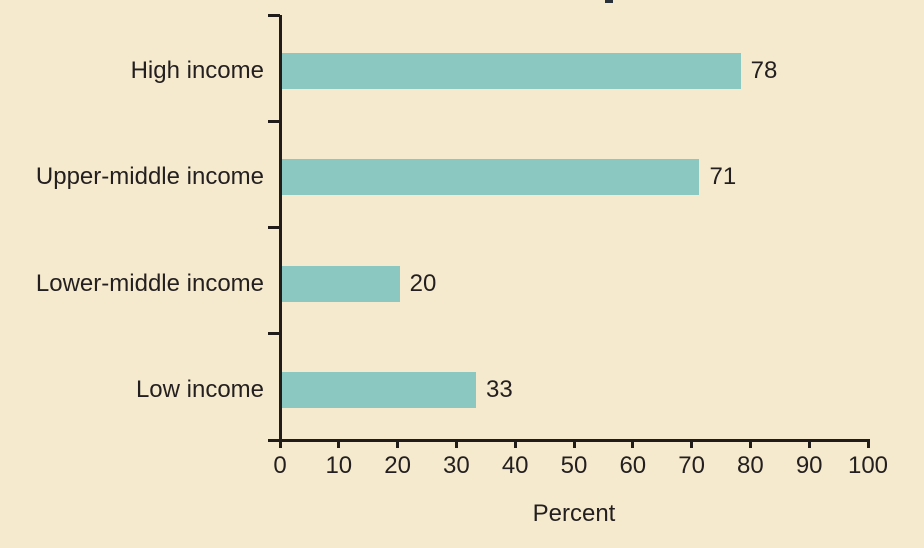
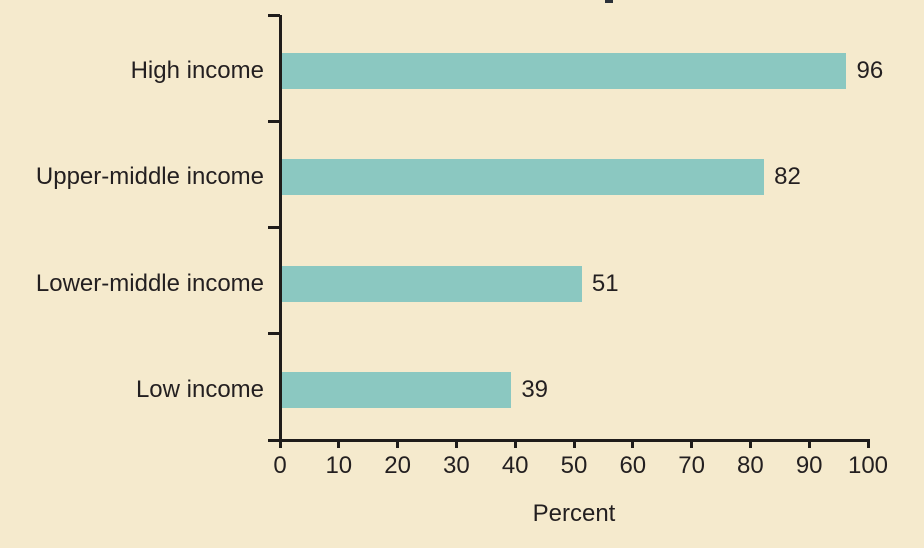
High income: 78 -> 96
Upper-middle income: 71 -> 82
Lower-middle income: 20 -> 51
Low income: 33 -> 39
